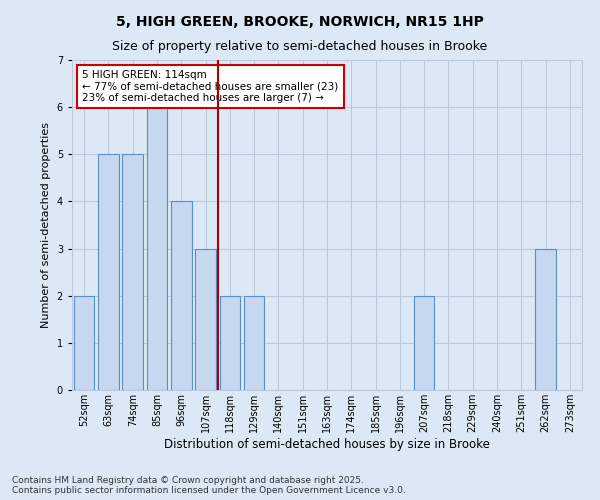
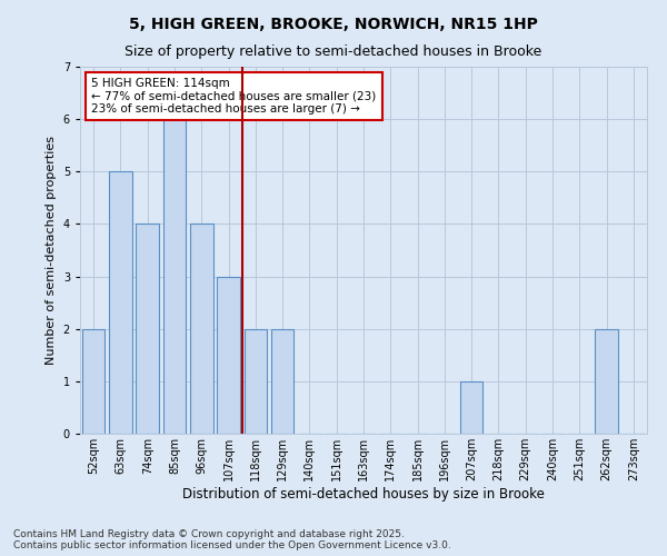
74sqm: 5 -> 4
207sqm: 2 -> 1
262sqm: 3 -> 2
